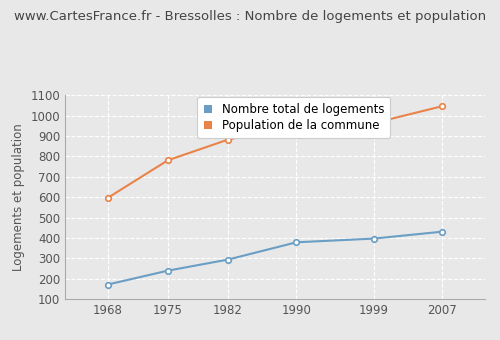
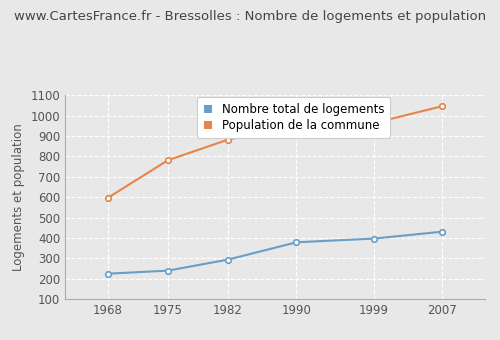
Nombre total de logements/1968: 172 -> 225
